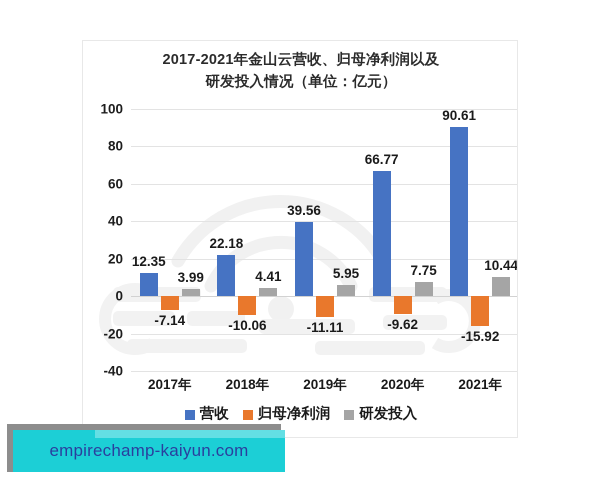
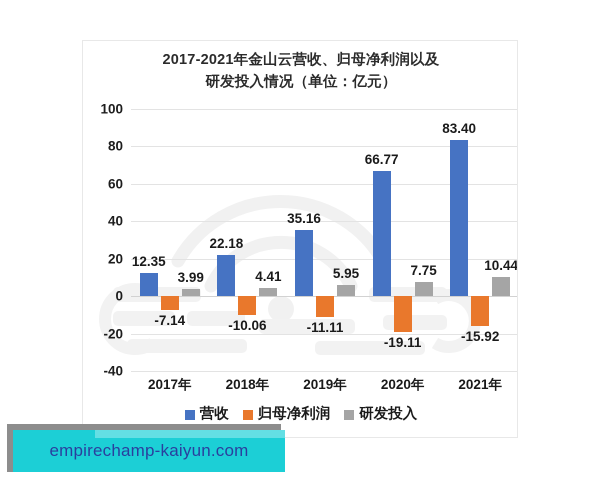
营收/2019年: 39.56 -> 35.16
归母净利润/2020年: -9.62 -> -19.11
营收/2021年: 90.61 -> 83.40
